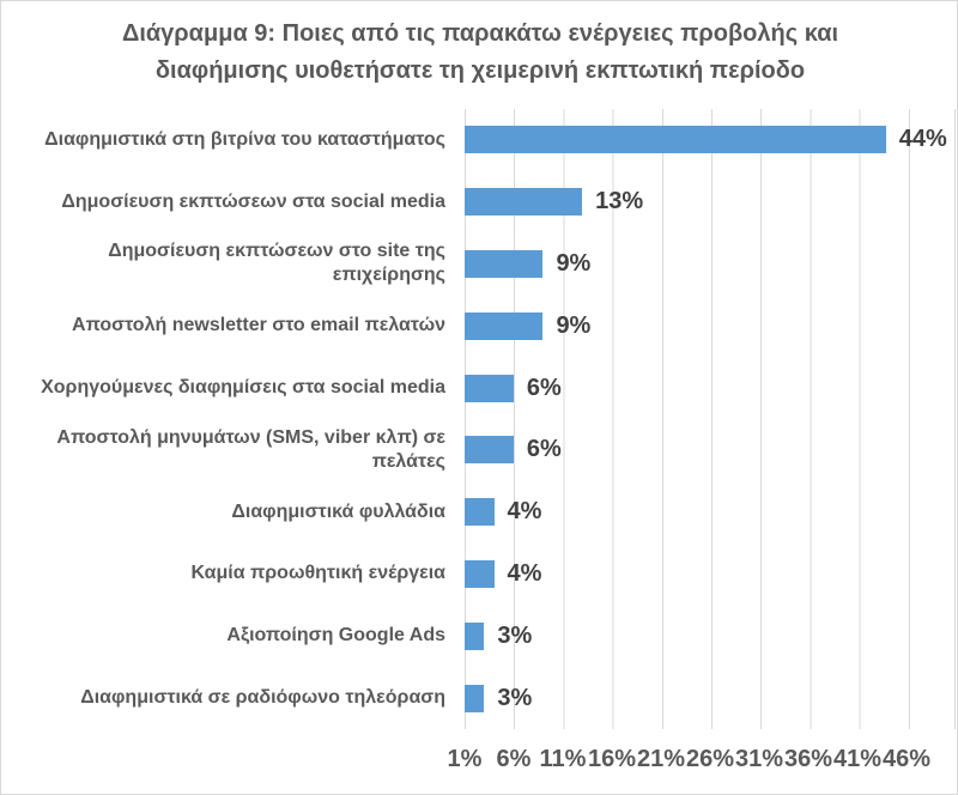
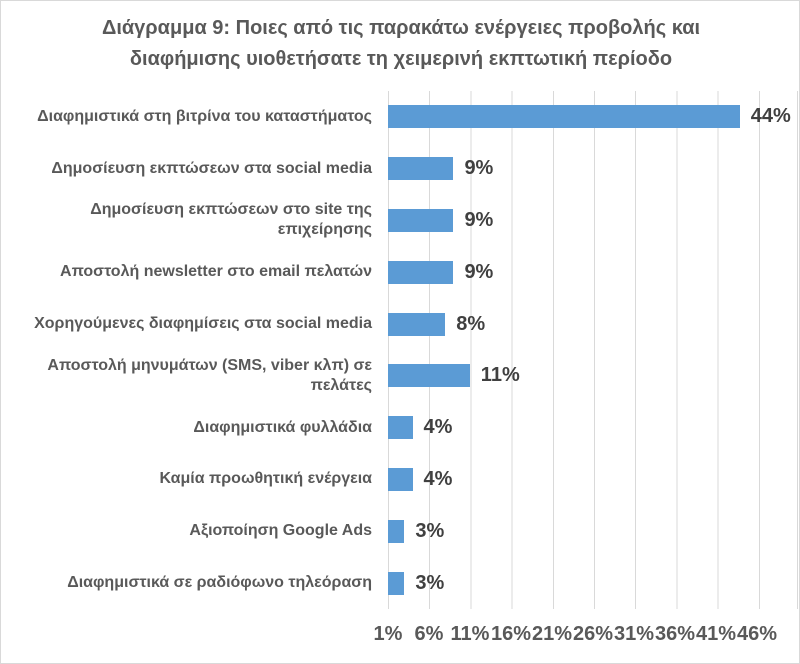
Δημοσίευση εκπτώσεων στα social media: 13% -> 9%
Χορηγούμενες διαφημίσεις στα social media: 6% -> 8%
Αποστολή μηνυμάτων (SMS, viber κλπ) σε πελάτες: 6% -> 11%
